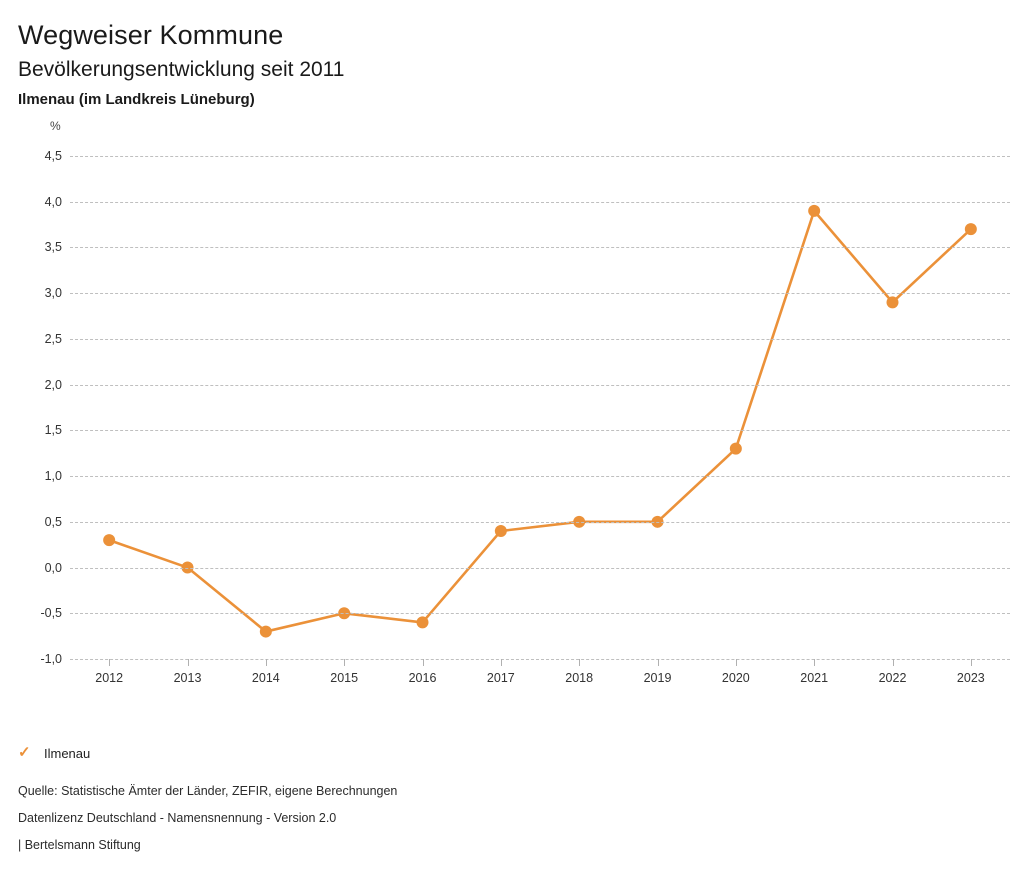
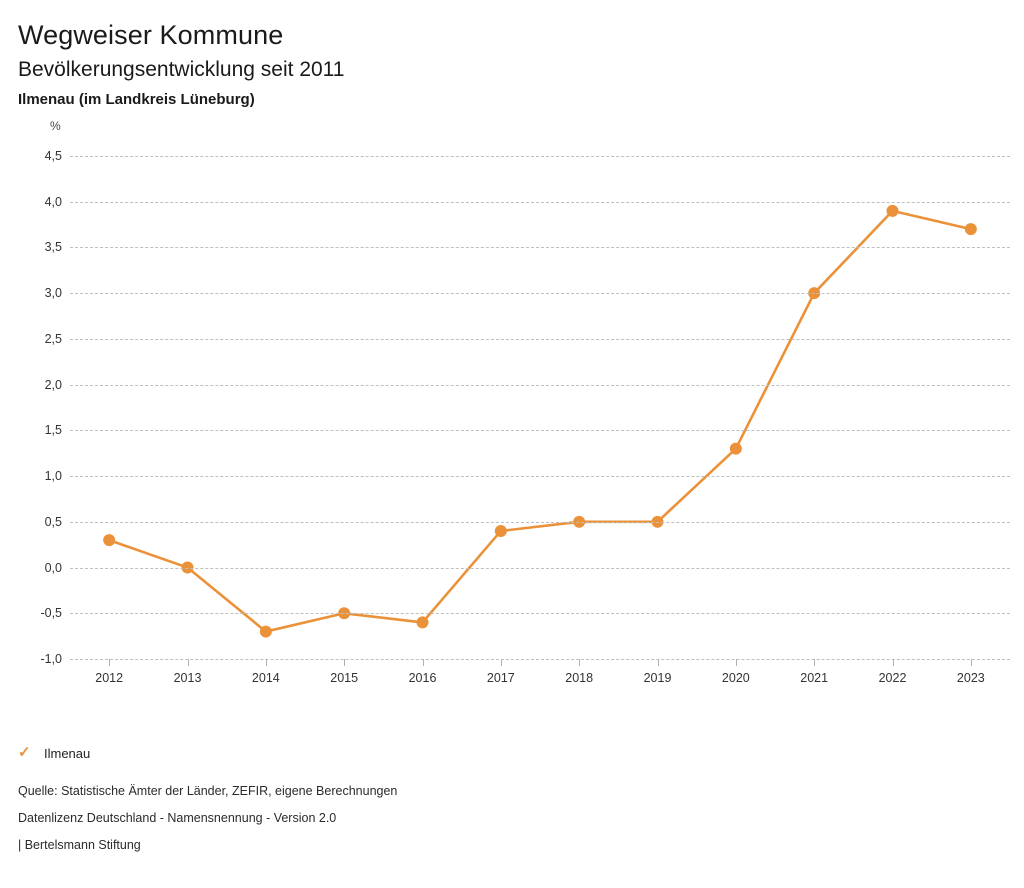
2021: 3,9 -> 3,0
2022: 2,9 -> 3,9
